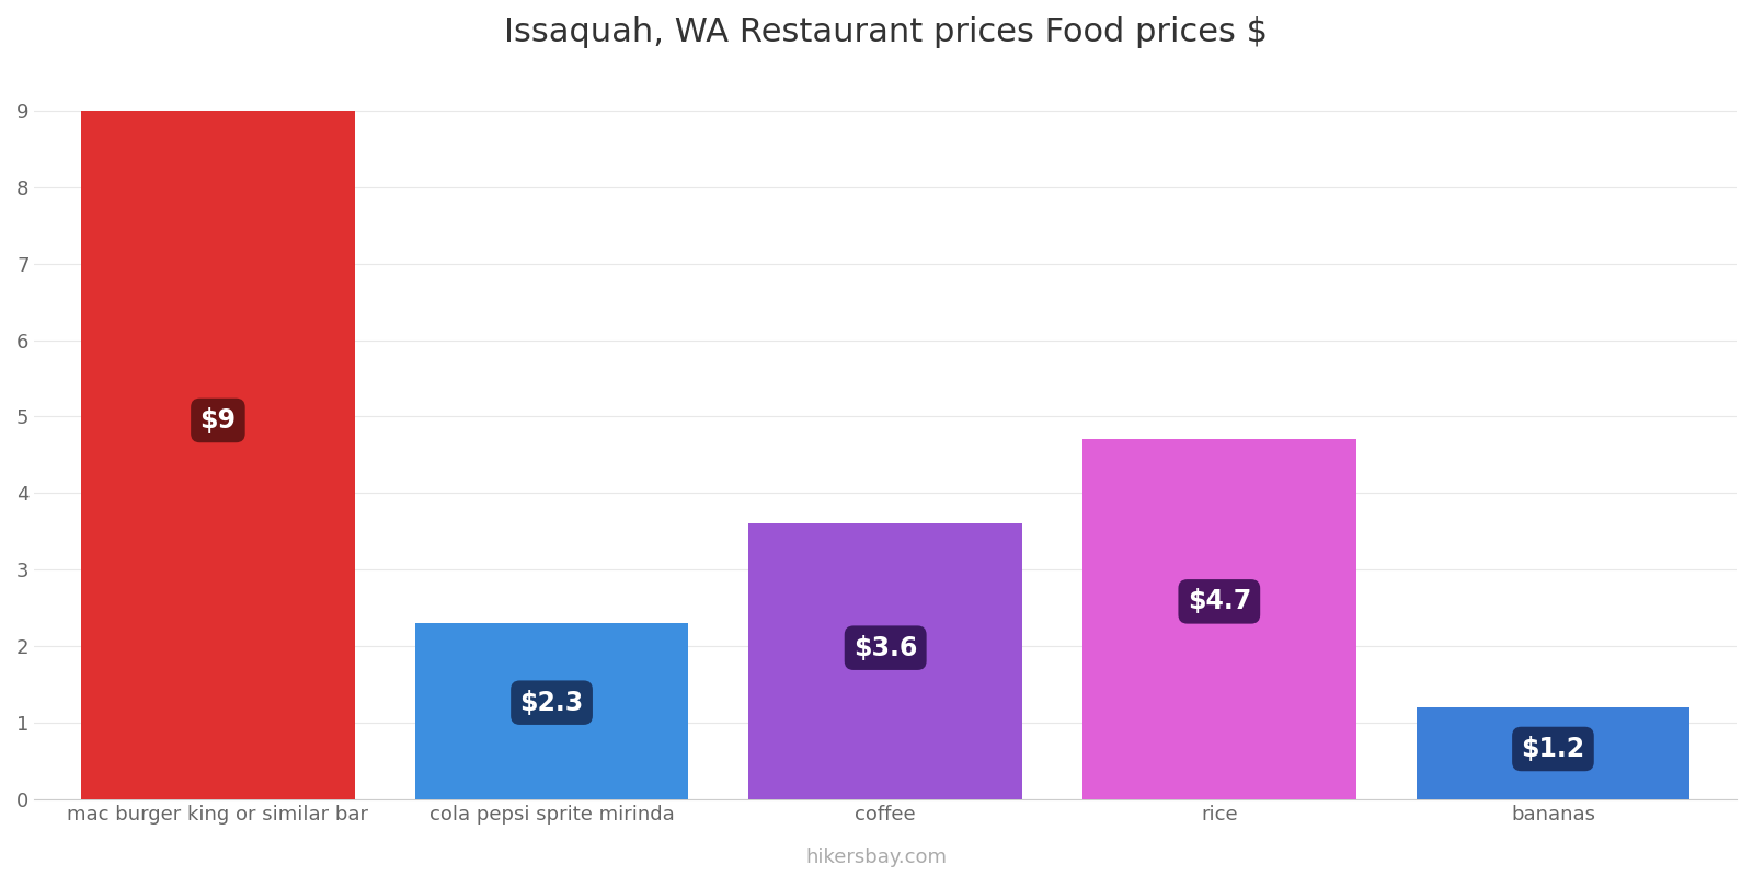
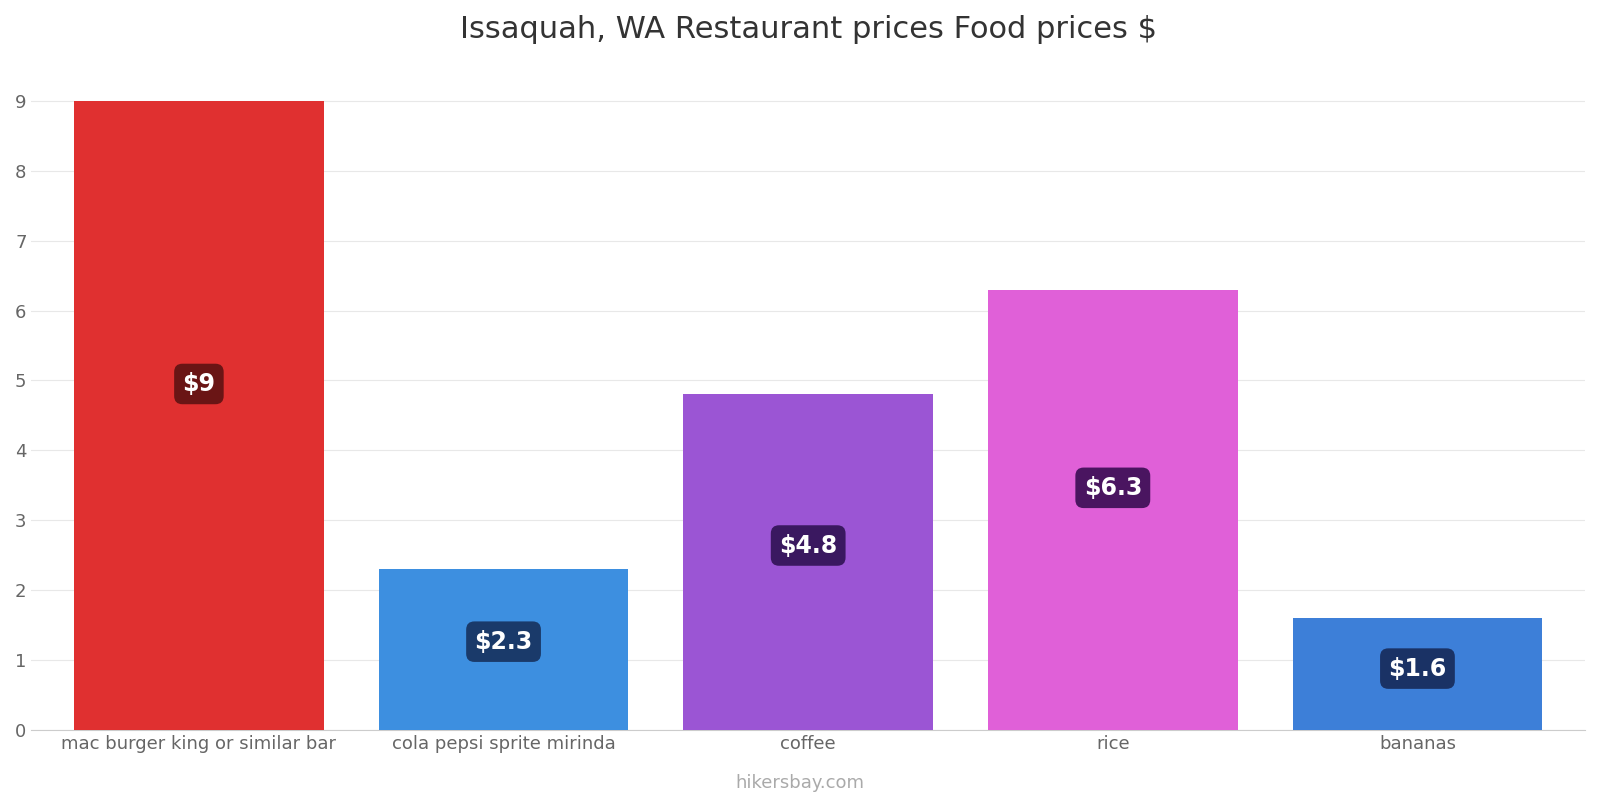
coffee: $3.6 -> $4.8
rice: $4.7 -> $6.3
bananas: $1.2 -> $1.6
